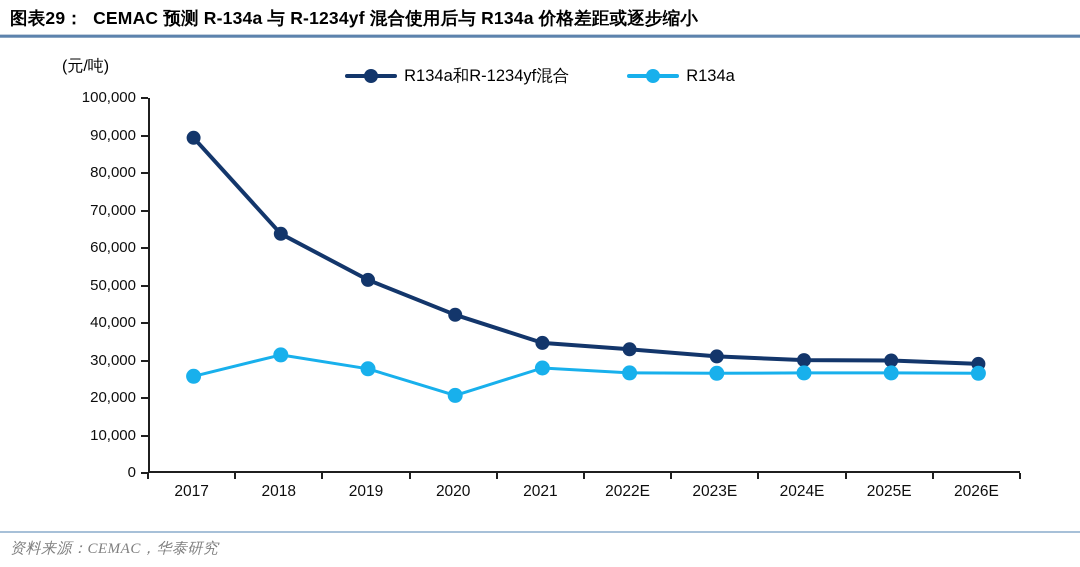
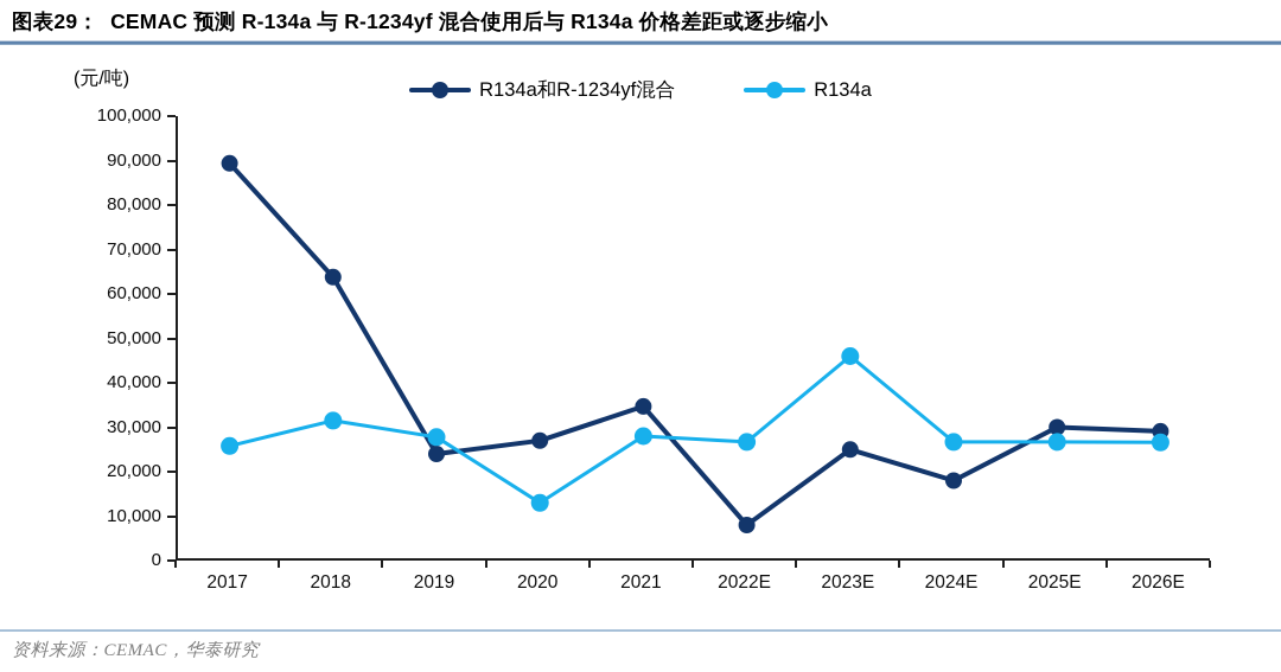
R134a和R-1234yf混合/2019: 52000 -> 24000
R134a和R-1234yf混合/2020: 42000 -> 27000
R134a/2020: 21000 -> 13000
R134a和R-1234yf混合/2022E: 33000 -> 8000
R134a和R-1234yf混合/2023E: 31000 -> 25000
R134a/2023E: 27000 -> 46000
R134a和R-1234yf混合/2024E: 30000 -> 18000
